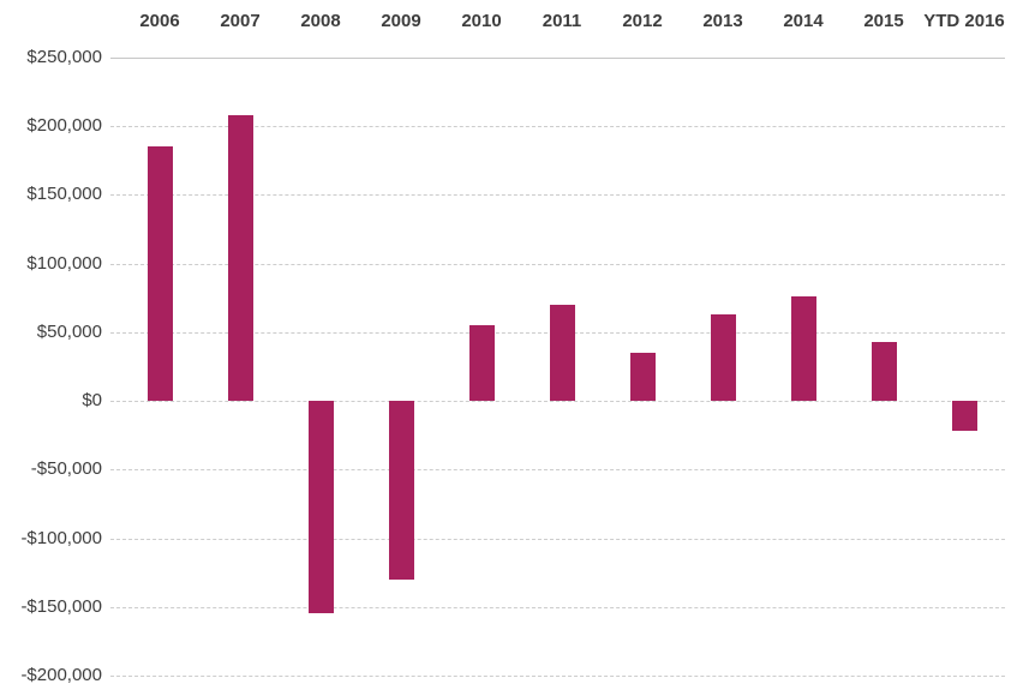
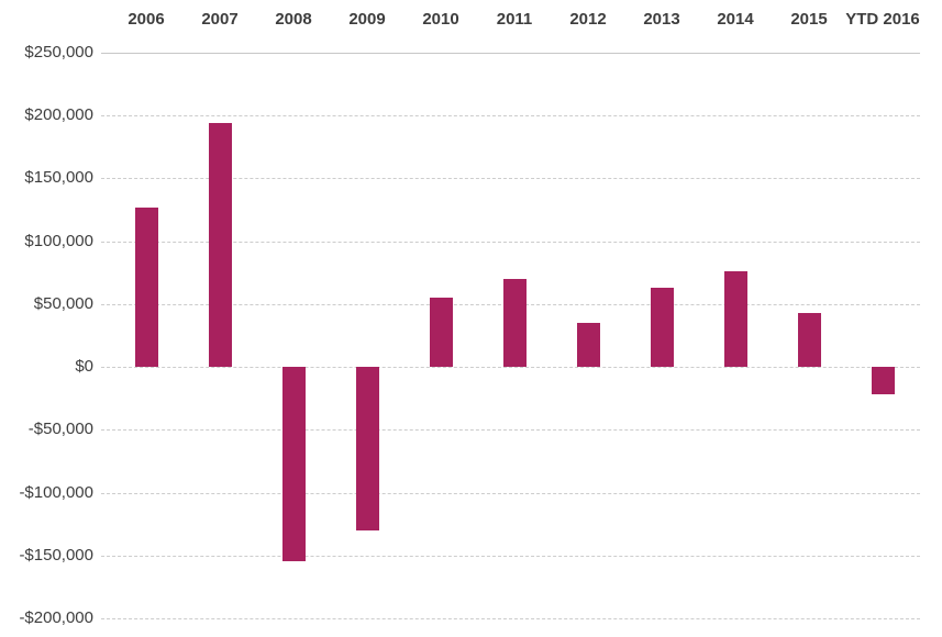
2006: $185000 -> $127000
2007: $208000 -> $194000
